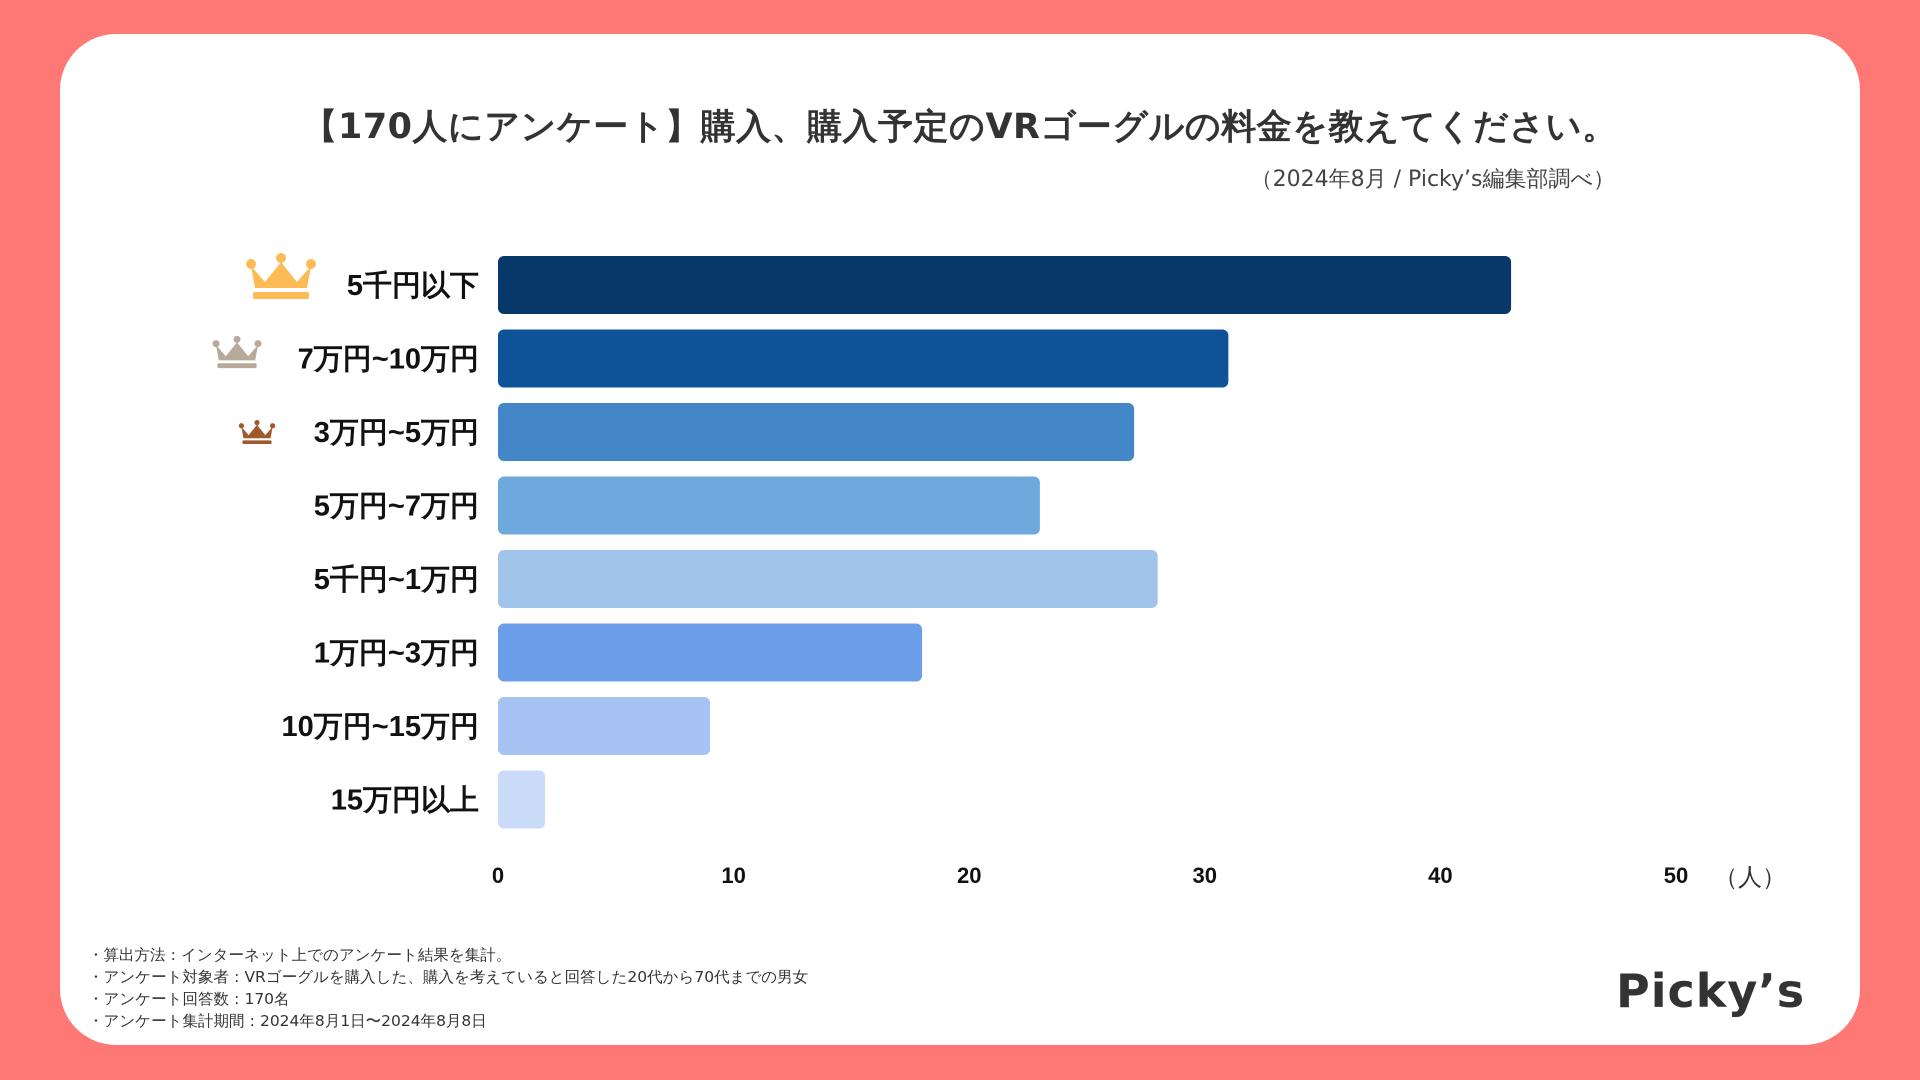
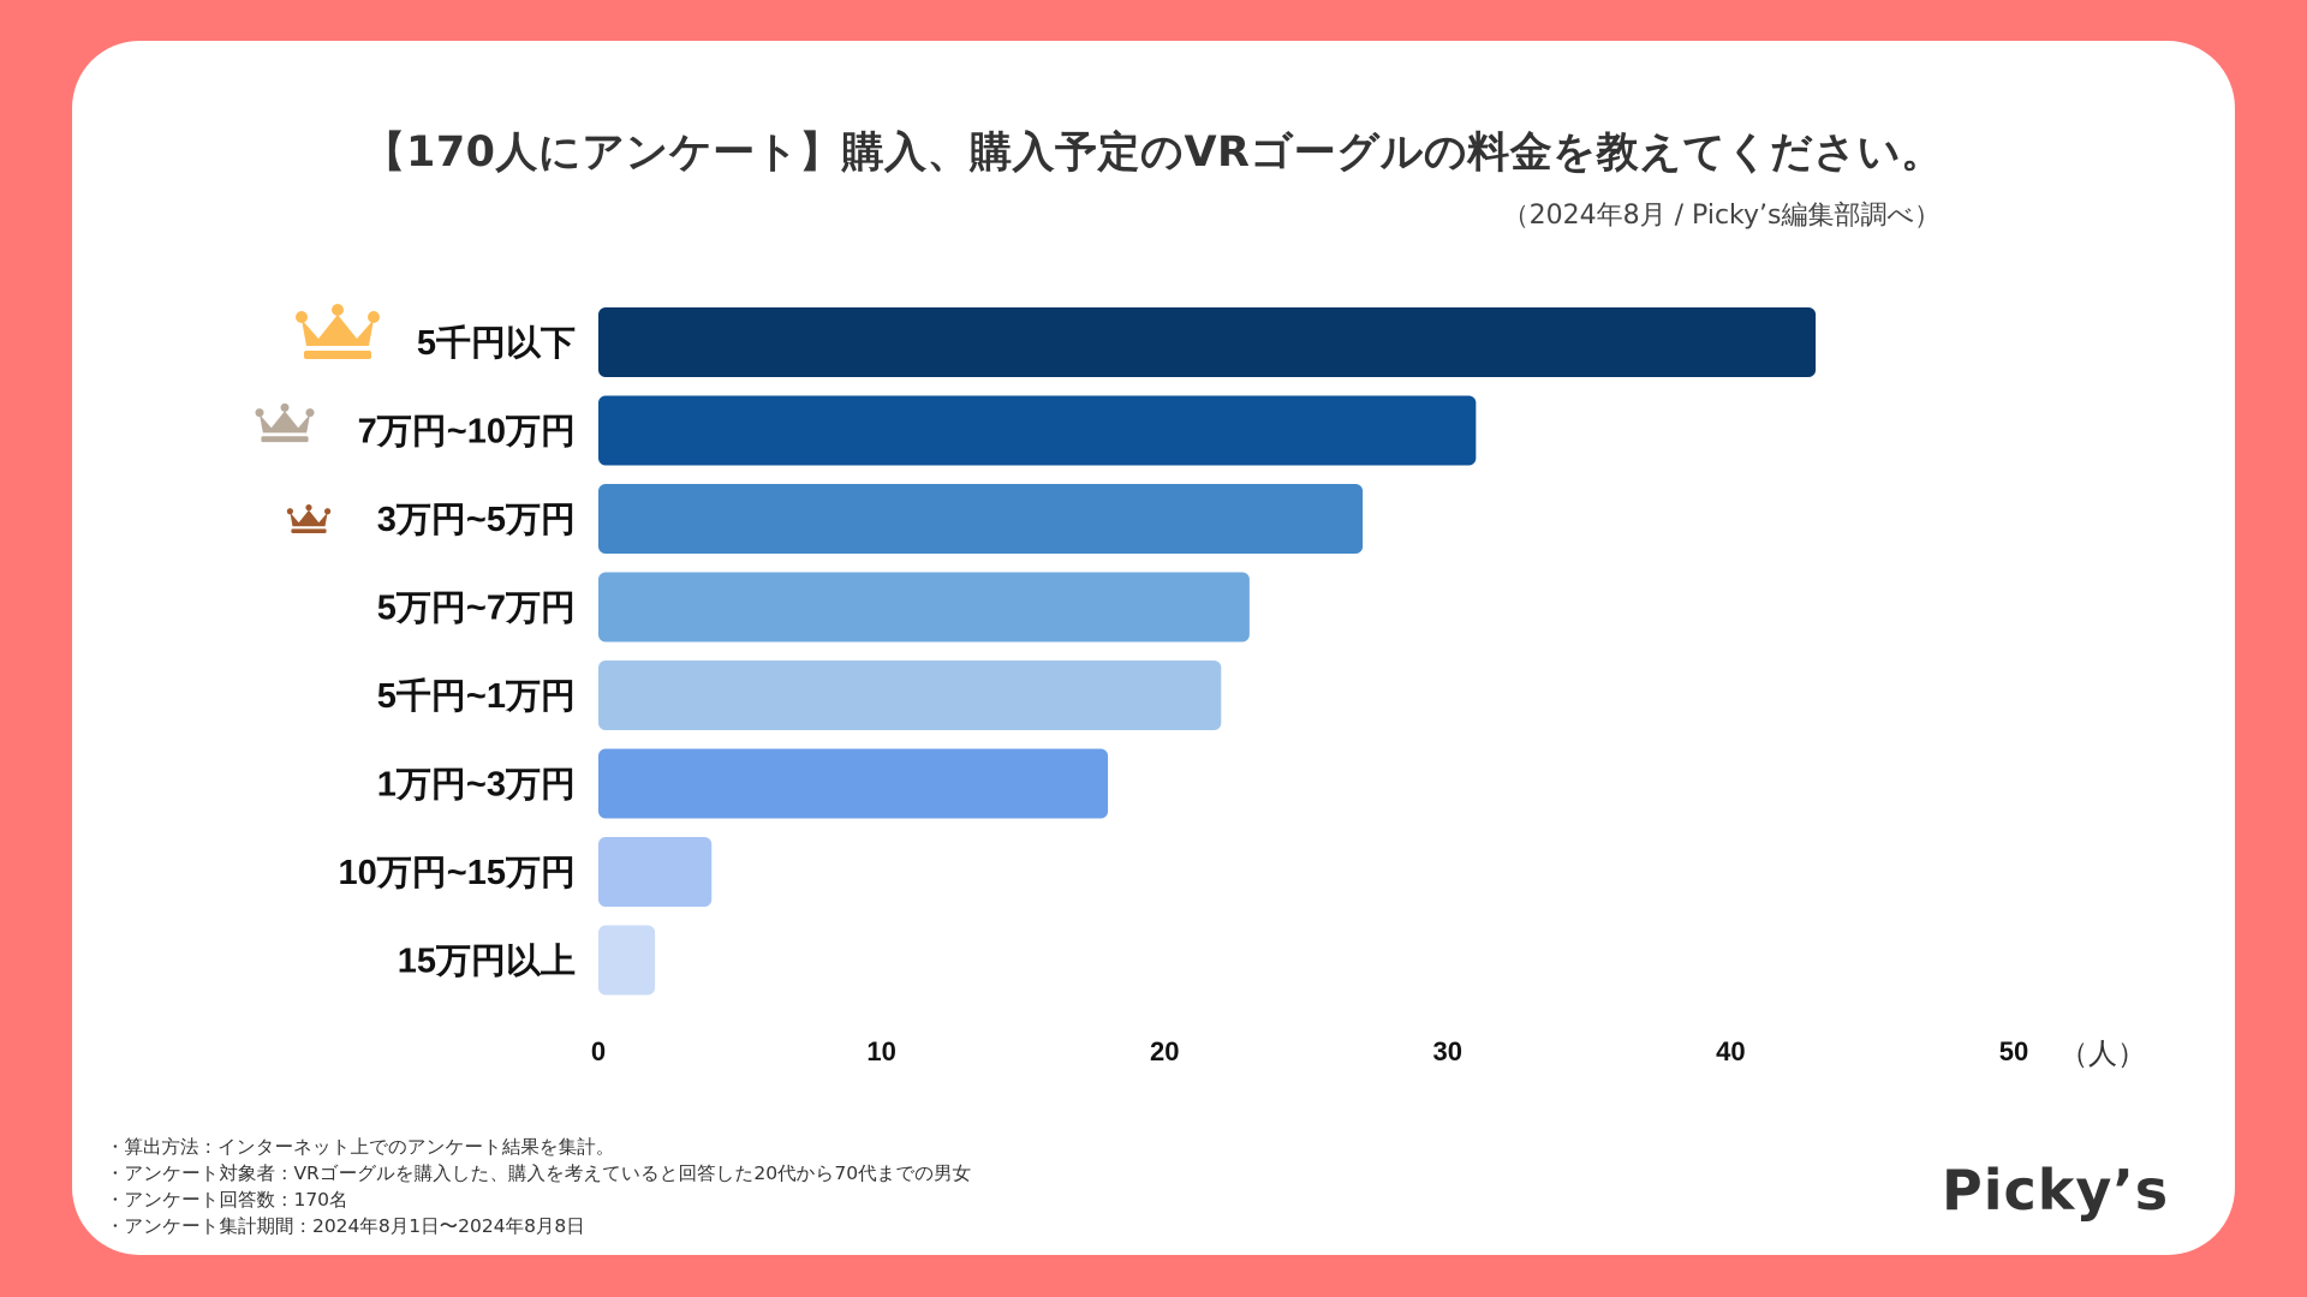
5千円~1万円: 28 -> 22
10万円~15万円: 9 -> 4
